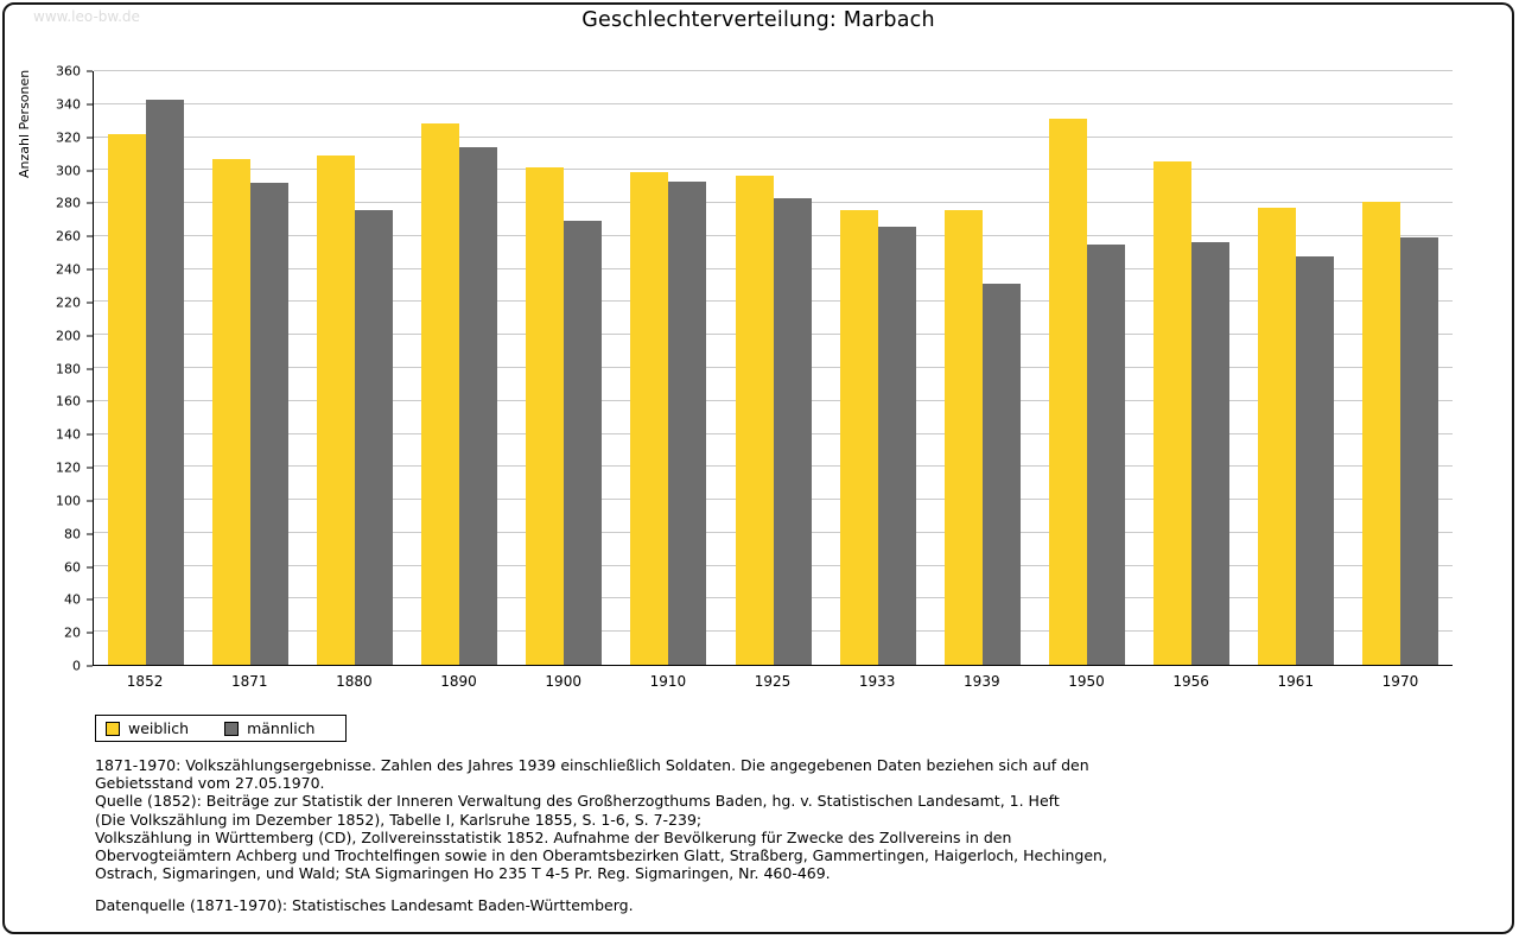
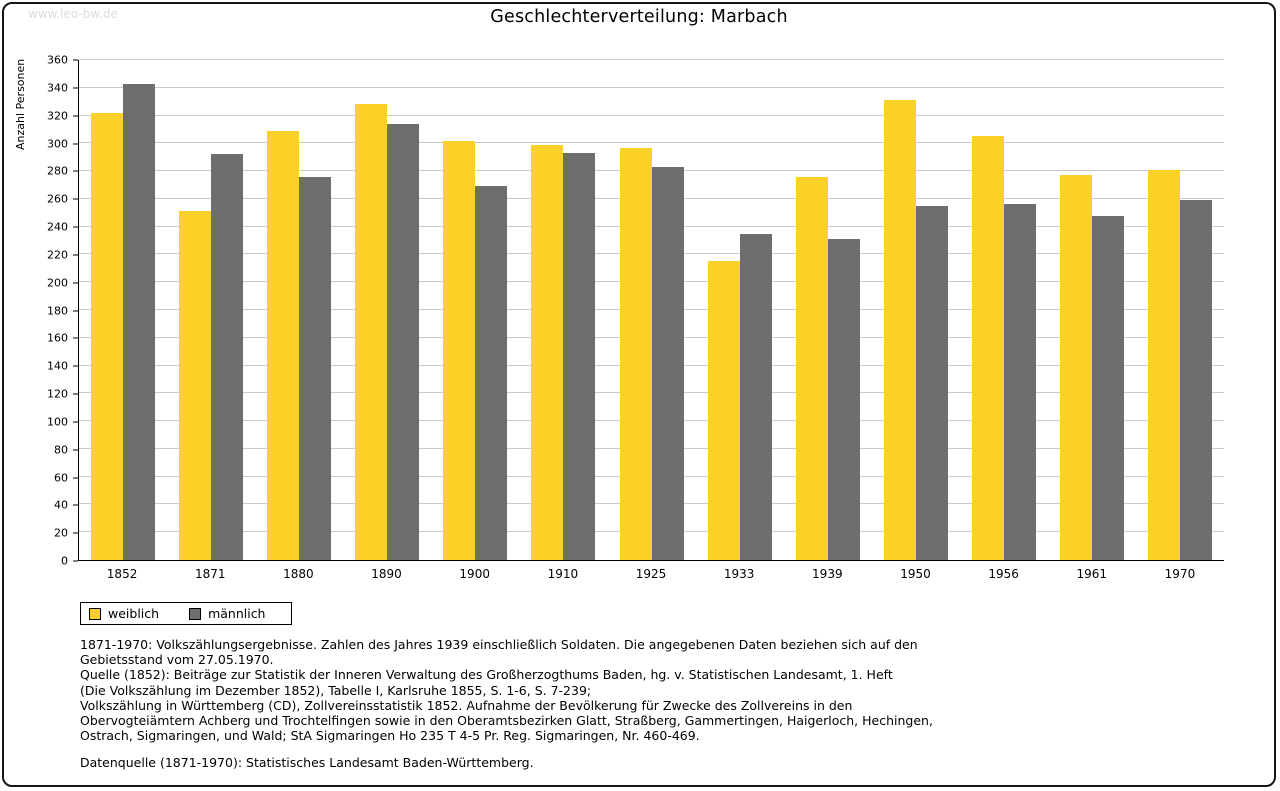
weiblich/1871: 307 -> 251
weiblich/1933: 276 -> 215
männlich/1933: 266 -> 235
